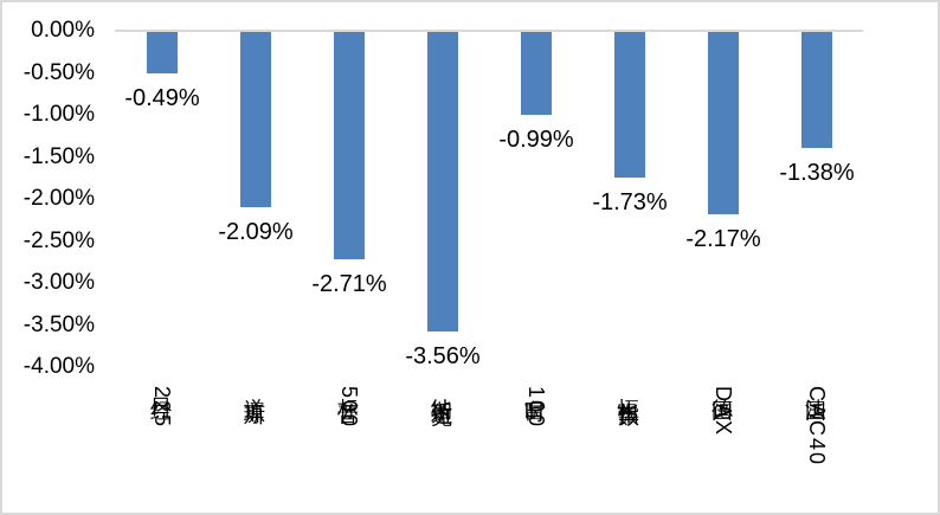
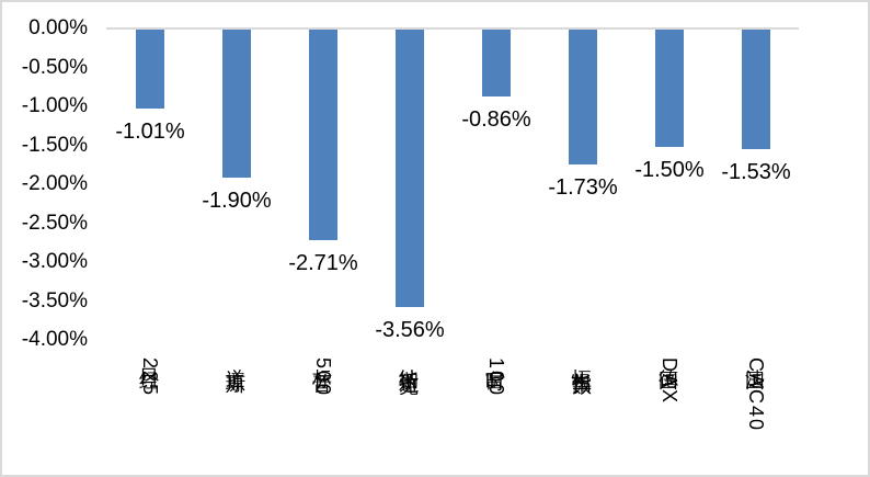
日经225: -0.49% -> -1.01%
道琼斯: -2.09% -> -1.90%
富时100: -0.99% -> -0.86%
德国DAX: -2.17% -> -1.50%
法国CAC40: -1.38% -> -1.53%
